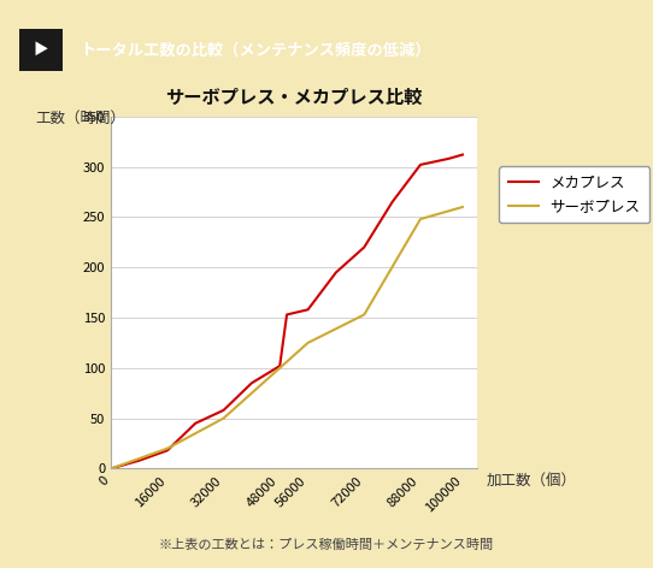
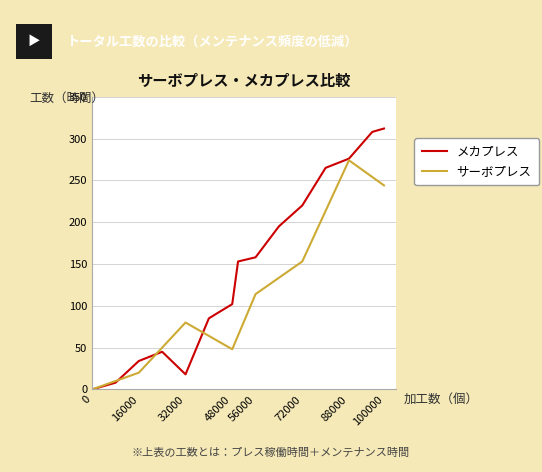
メカプレス/16000: 18 -> 34
メカプレス/32000: 58 -> 18
サーボプレス/32000: 50 -> 80
サーボプレス/48000: 100 -> 48
サーボプレス/56000: 125 -> 114
メカプレス/88000: 302 -> 276
サーボプレス/88000: 248 -> 274
サーボプレス/100000: 260 -> 244
